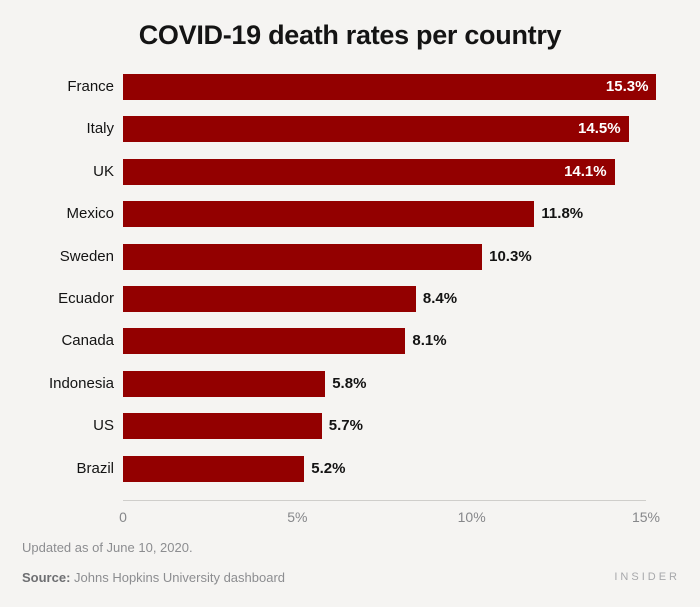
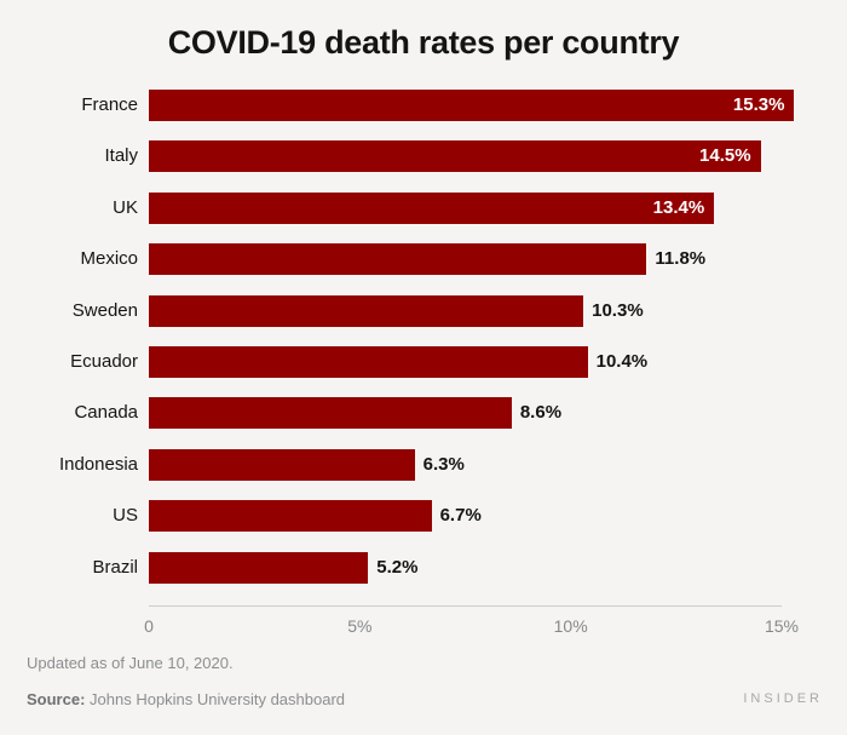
UK: 14.1% -> 13.4%
Ecuador: 8.4% -> 10.4%
Canada: 8.1% -> 8.6%
Indonesia: 5.8% -> 6.3%
US: 5.7% -> 6.7%
